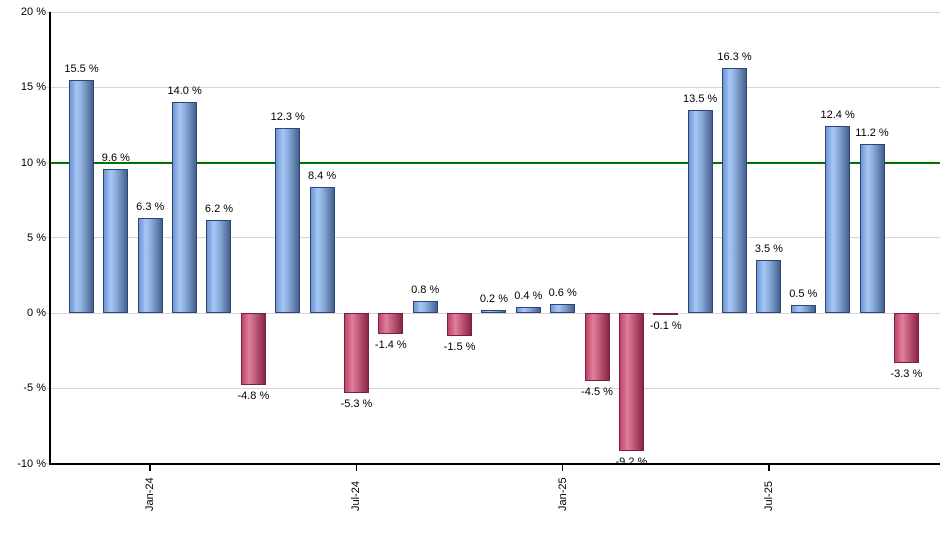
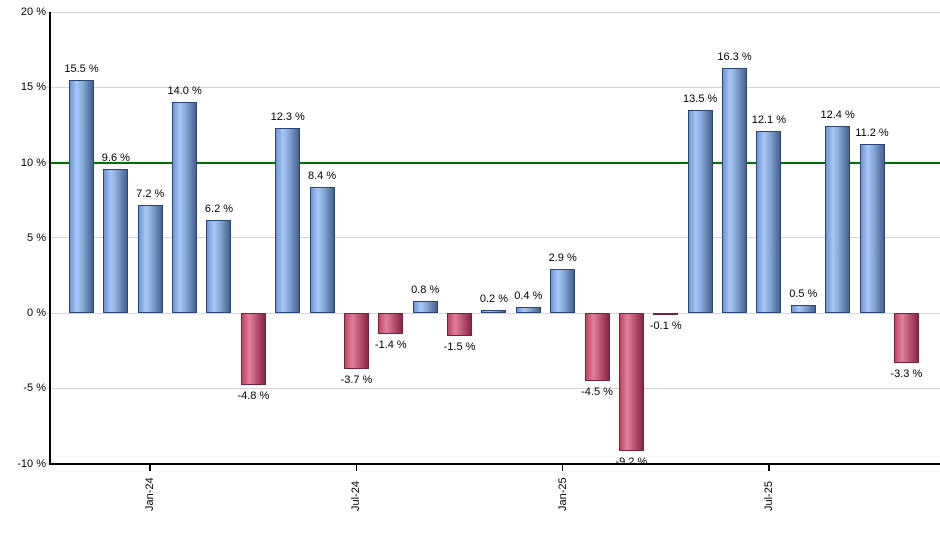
Jan-24: 6.3 -> 7.2
Jul-24: -5.3 -> -3.7
Jan-25: 0.6 -> 2.9
Jul-25: 3.5 -> 12.1
